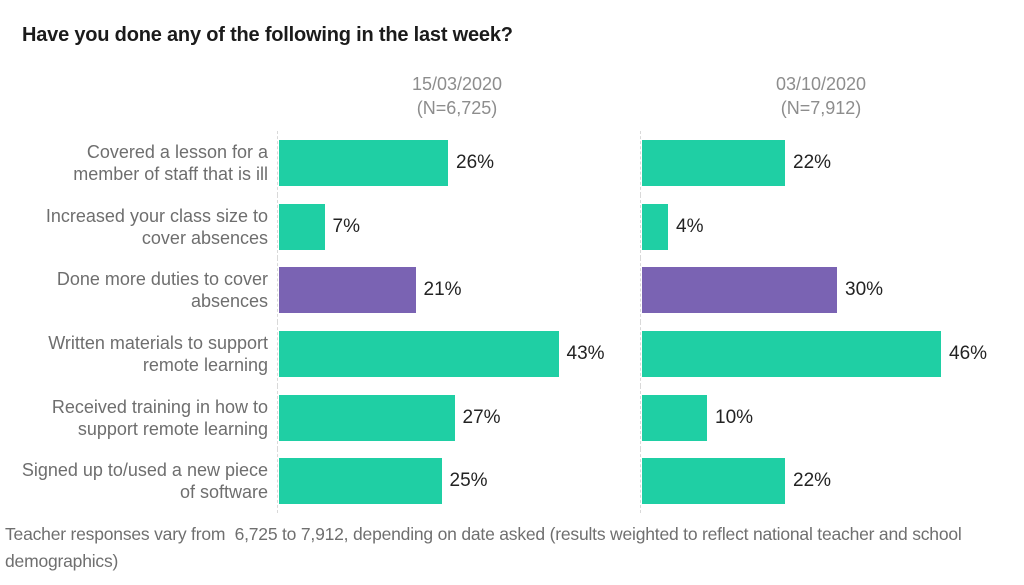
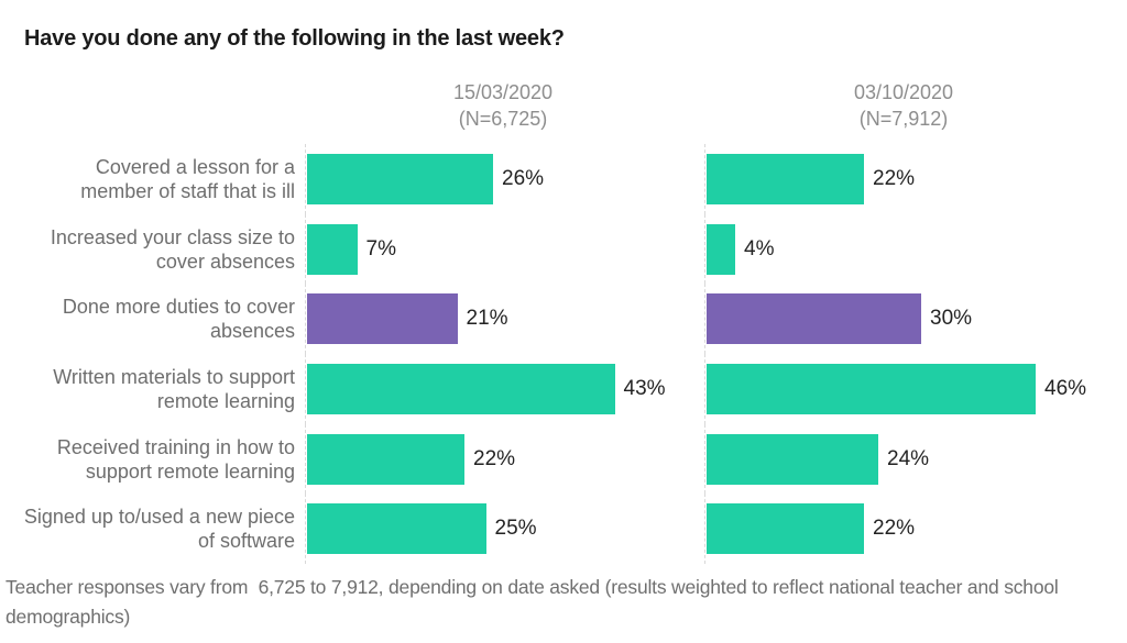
15/03/2020/Received training in how to support remote learning: 27% -> 22%
03/10/2020/Received training in how to support remote learning: 10% -> 24%
